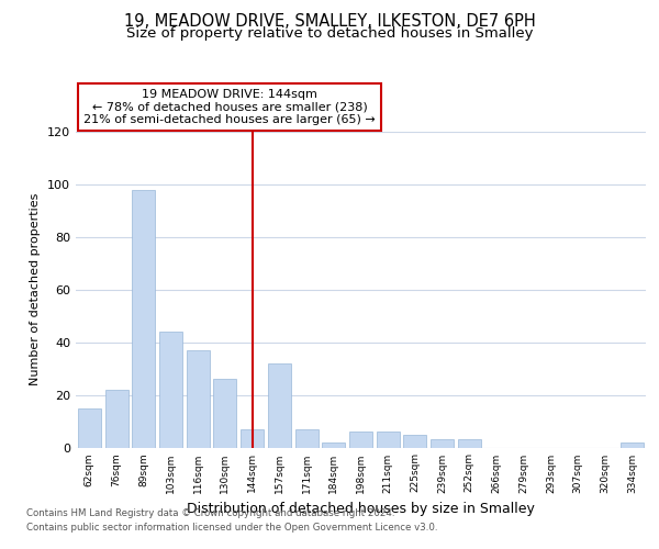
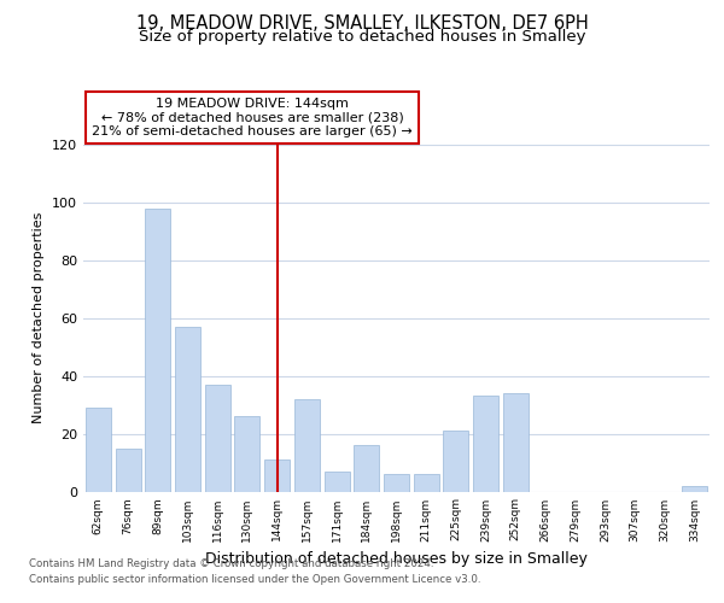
62sqm: 15 -> 29
76sqm: 22 -> 15
103sqm: 44 -> 57
144sqm: 7 -> 11
184sqm: 2 -> 16
225sqm: 5 -> 21
239sqm: 3 -> 33
252sqm: 3 -> 34
